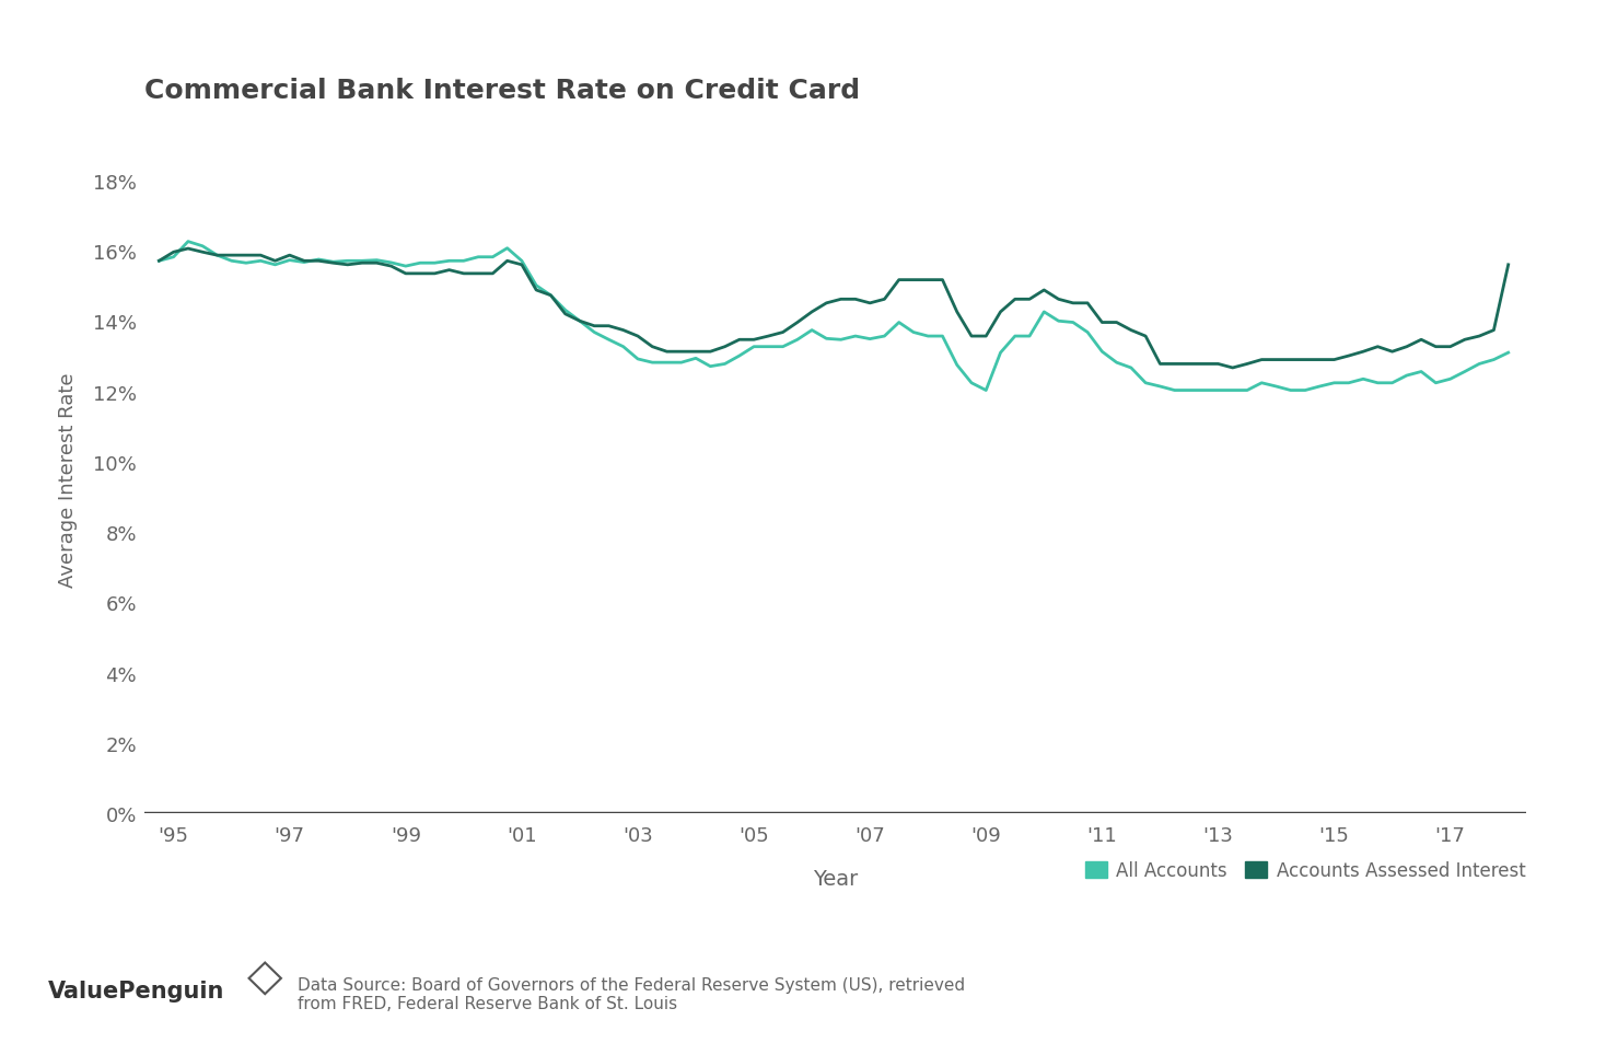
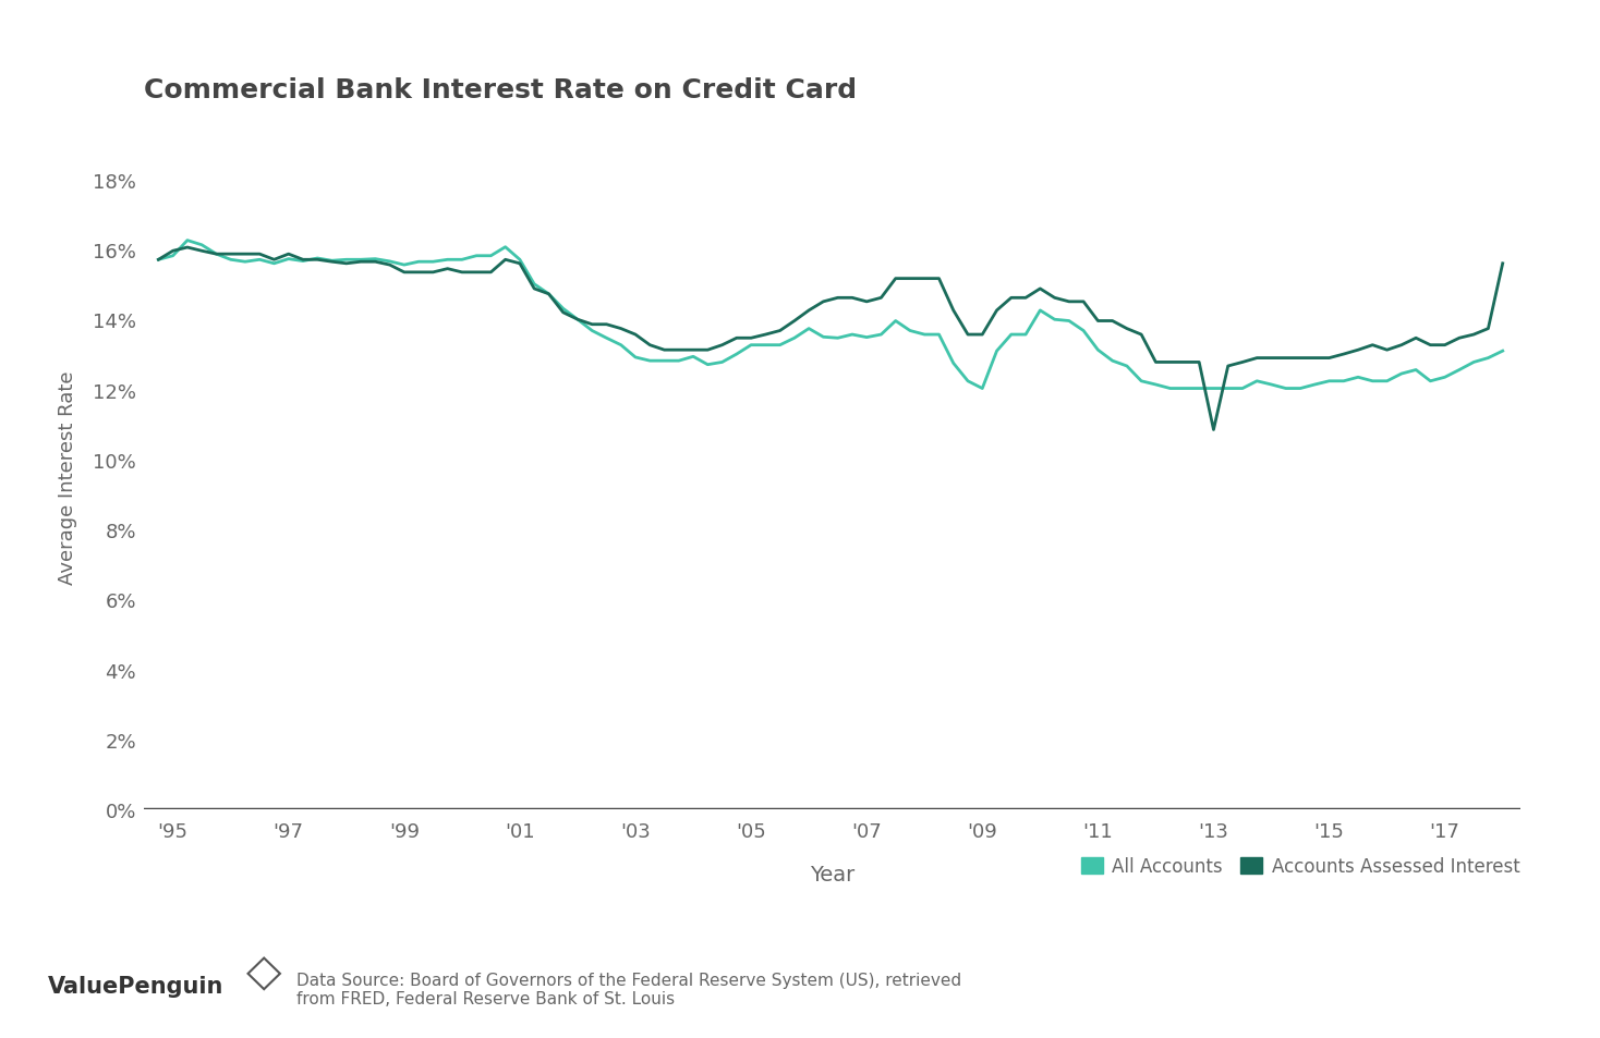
Accounts Assessed Interest/'13: 12.78% -> 10.85%
